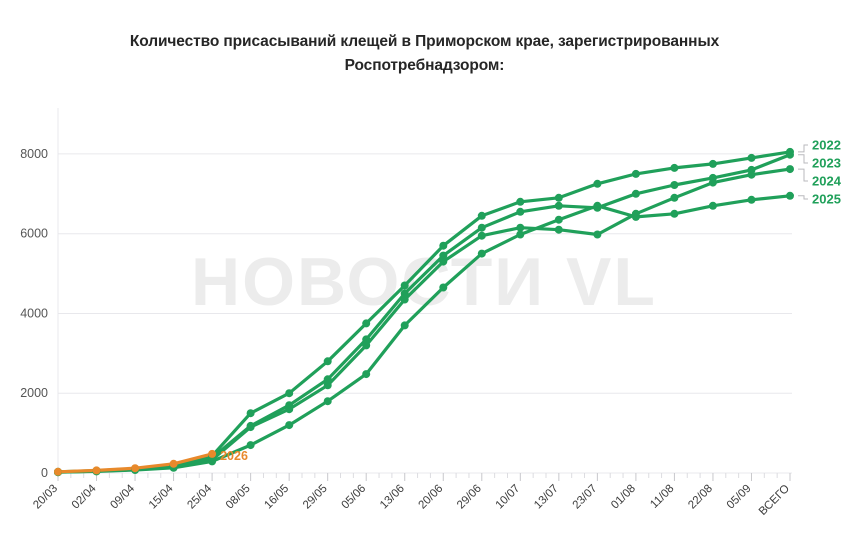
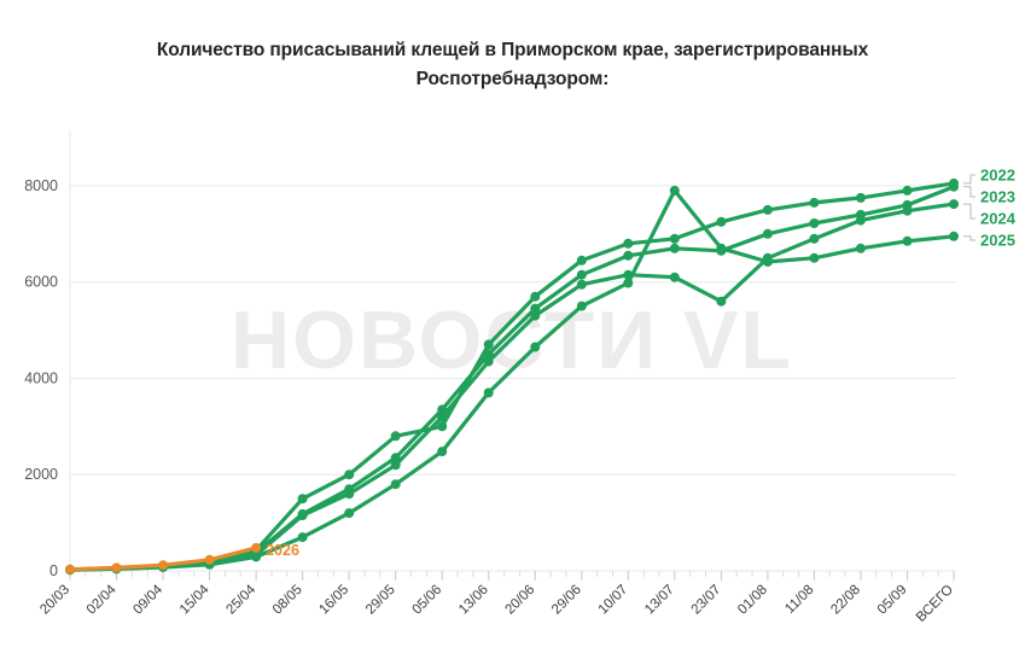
2022/05/06: 3800 -> 3000
2025/13/07: 6400 -> 7900
2024/23/07: 6000 -> 5600
